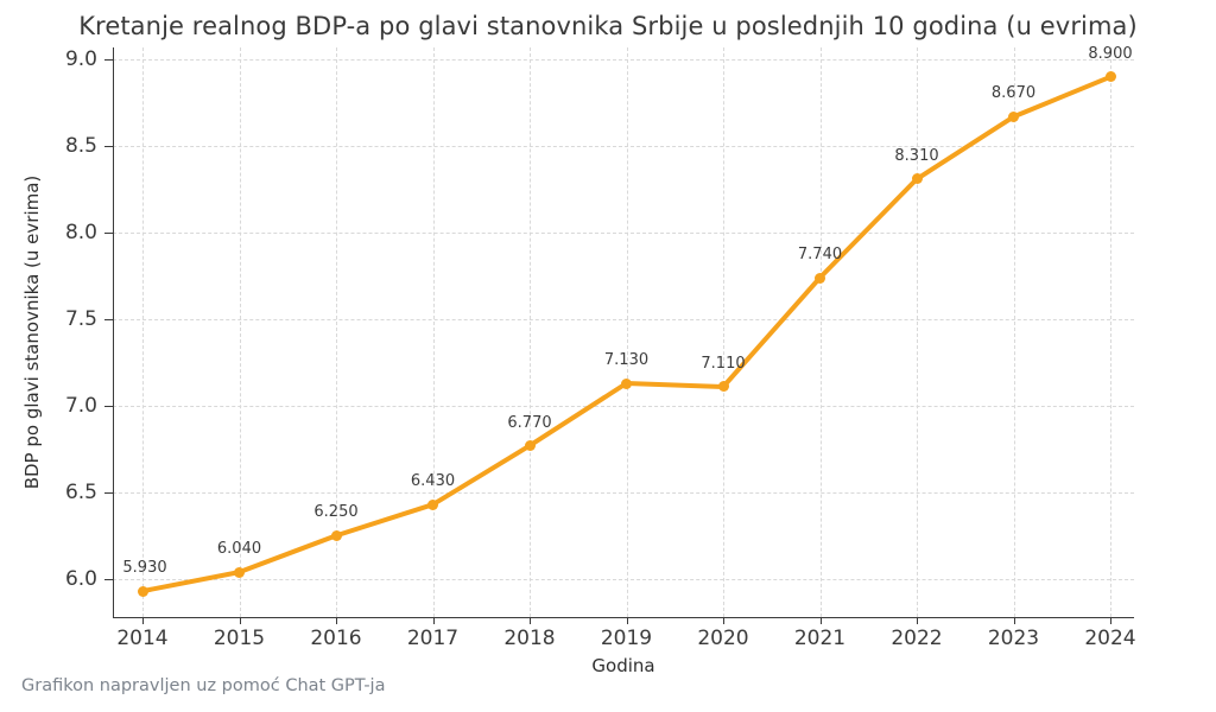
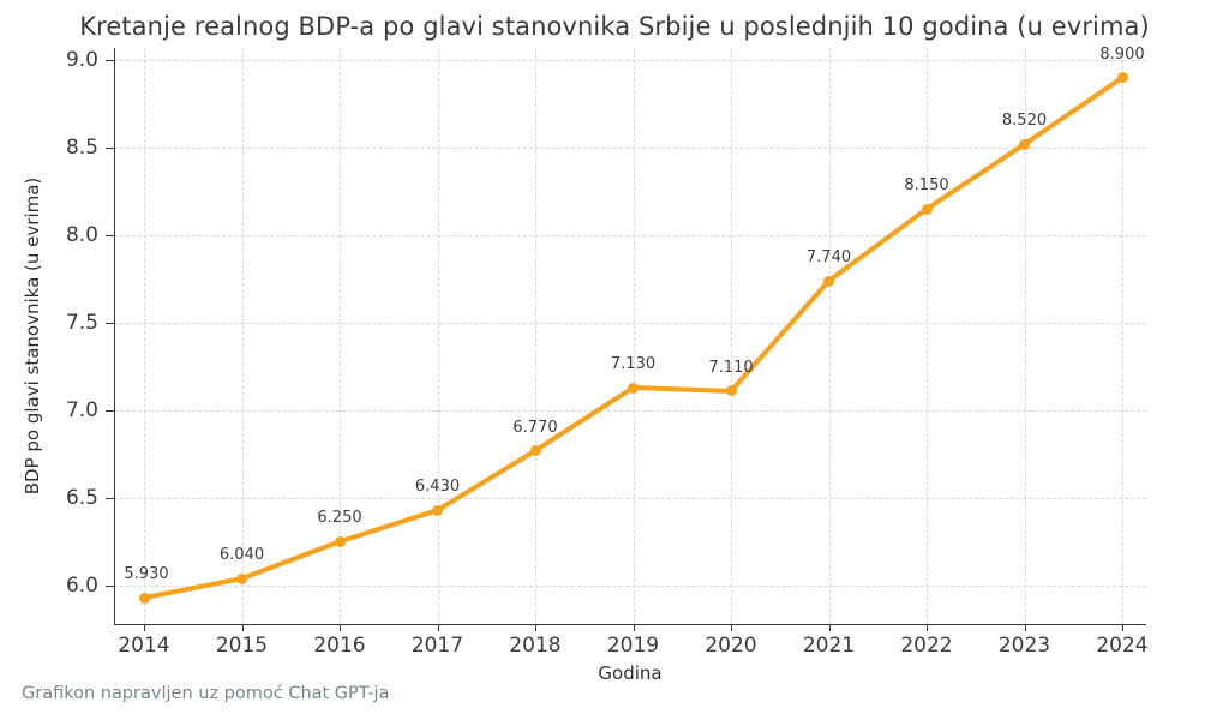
2022: 8.310 -> 8.150
2023: 8.670 -> 8.520
